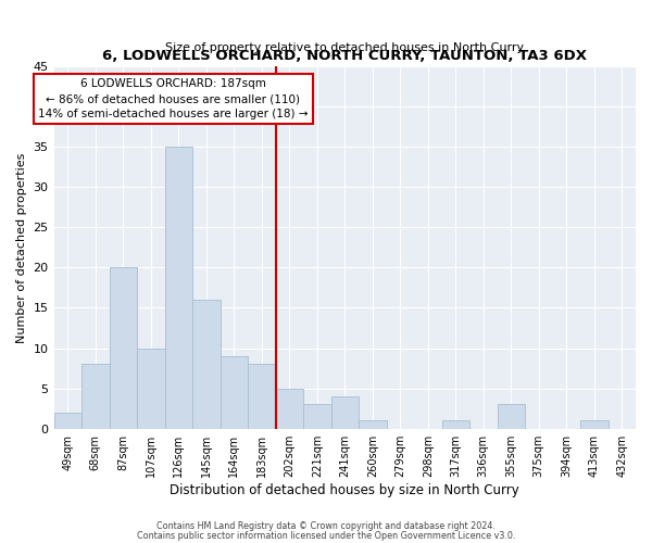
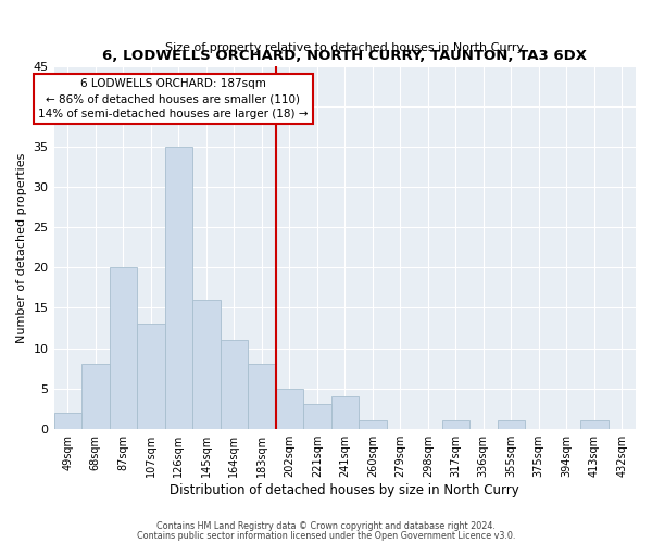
107sqm: 10 -> 13
164sqm: 9 -> 11
355sqm: 3 -> 1
